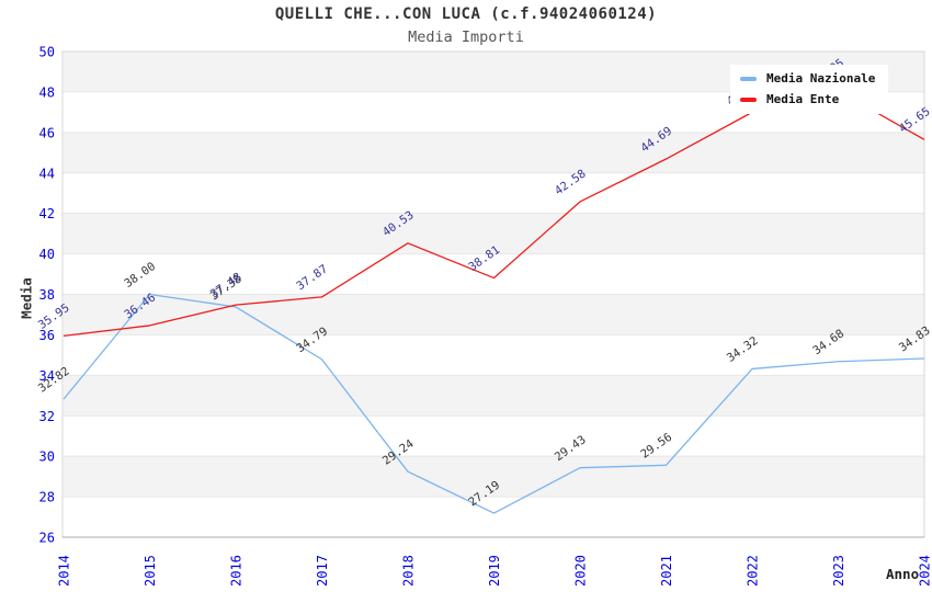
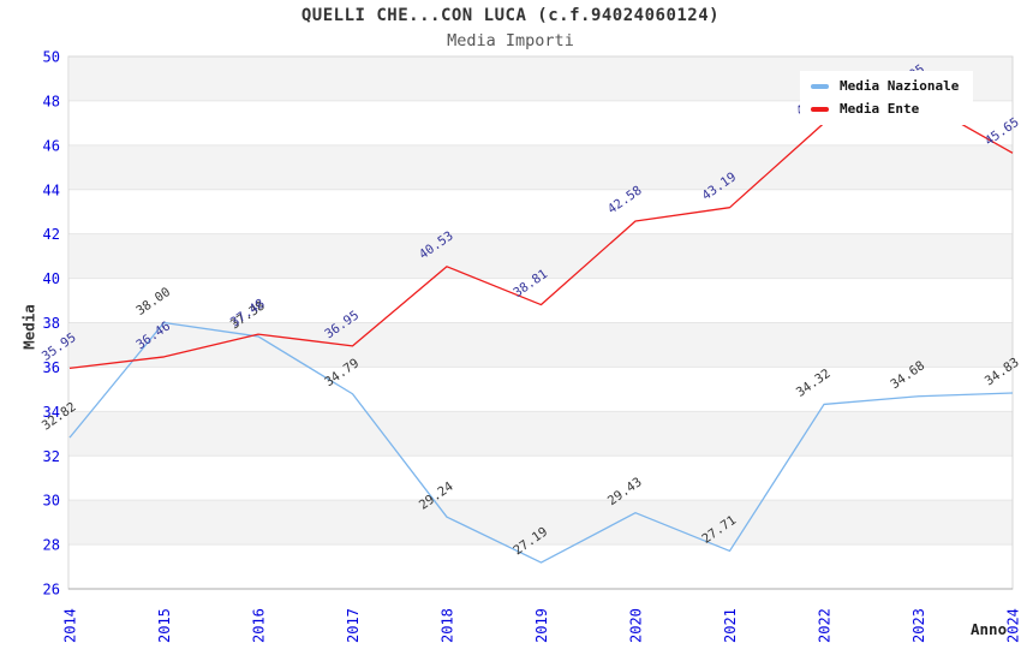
Media Ente/2017: 37.87 -> 36.95
Media Nazionale/2021: 29.56 -> 27.71
Media Ente/2021: 44.69 -> 43.19
